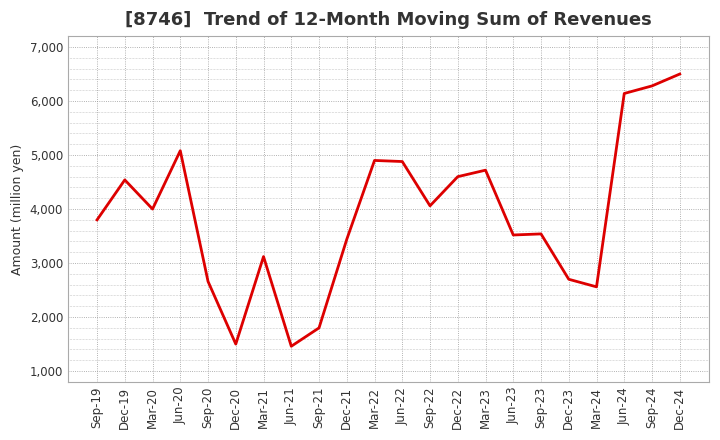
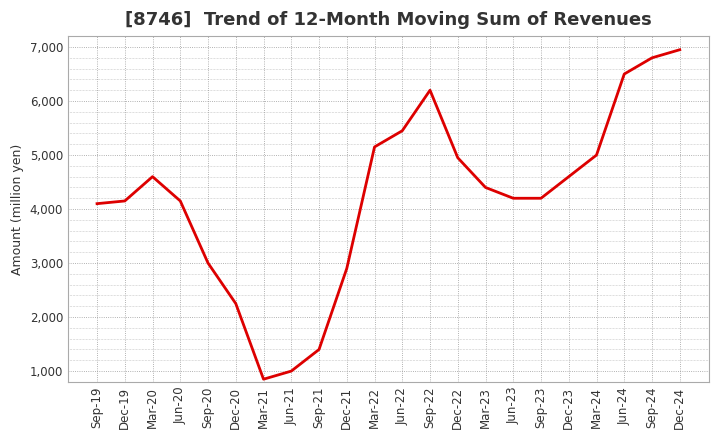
Sep-19: 3,800 -> 4,100
Dec-19: 4,540 -> 4,150
Mar-20: 4,000 -> 4,600
Jun-20: 5,080 -> 4,150
Sep-20: 2,660 -> 3,000
Dec-20: 1,500 -> 2,250
Mar-21: 3,120 -> 850
Jun-21: 1,460 -> 1,000
Sep-21: 1,800 -> 1,400
Dec-21: 3,440 -> 2,900
Mar-22: 4,900 -> 5,150
Jun-22: 4,880 -> 5,450
Sep-22: 4,060 -> 6,200
Dec-22: 4,600 -> 4,950
Mar-23: 4,720 -> 4,400
Jun-23: 3,520 -> 4,200
Sep-23: 3,540 -> 4,200
Dec-23: 2,700 -> 4,600
Mar-24: 2,560 -> 5,000
Jun-24: 6,140 -> 6,500
Sep-24: 6,280 -> 6,800
Dec-24: 6,500 -> 6,950
